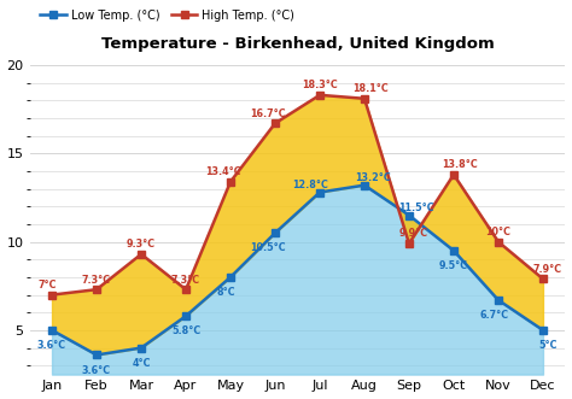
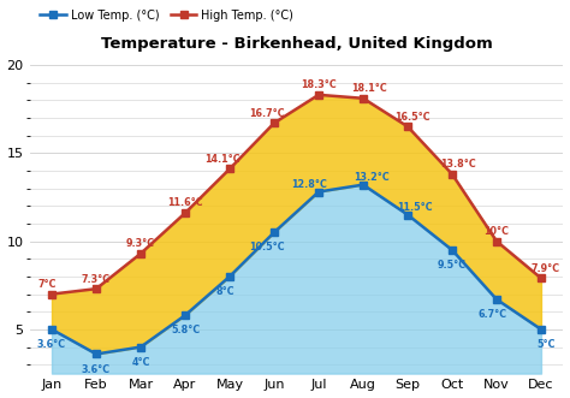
High Temp. (°C)/Apr: 7.3°C -> 11.6°C
High Temp. (°C)/May: 13.4°C -> 14.1°C
High Temp. (°C)/Sep: 9.9°C -> 16.5°C
